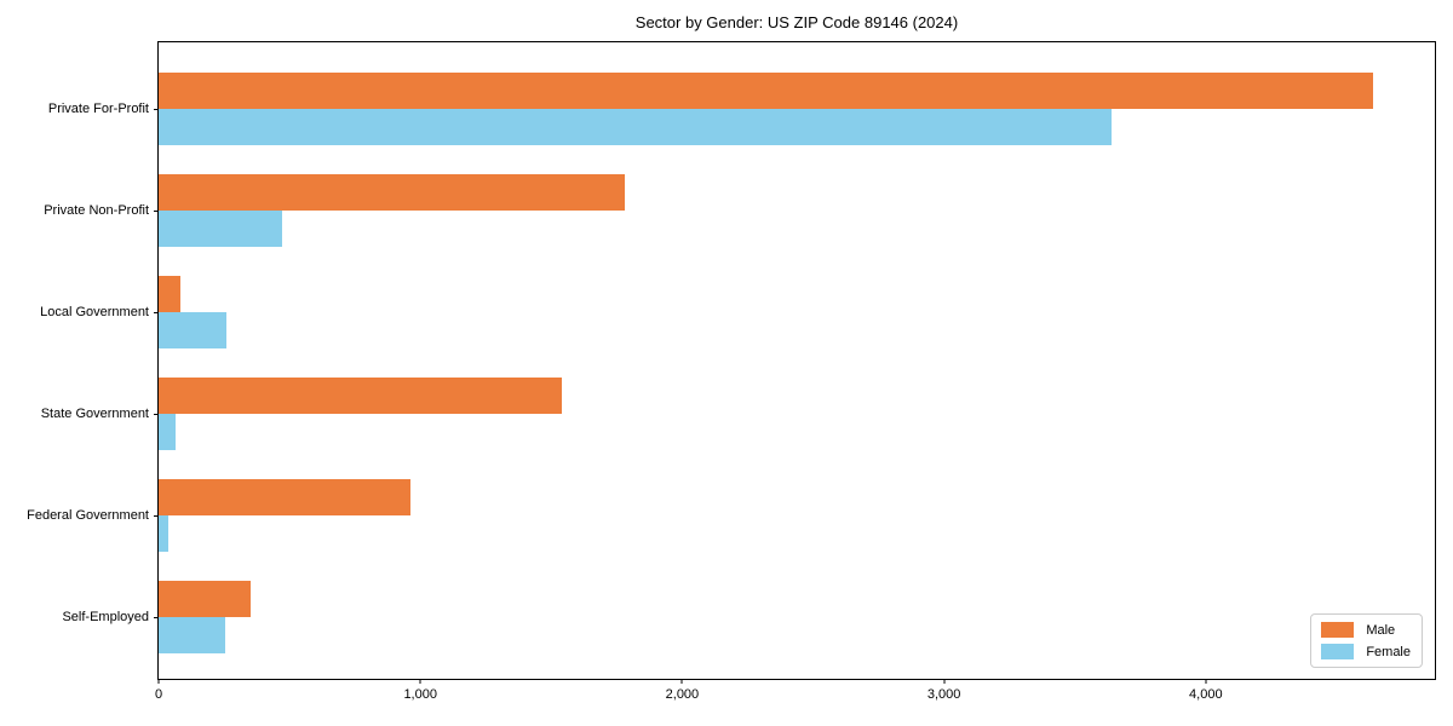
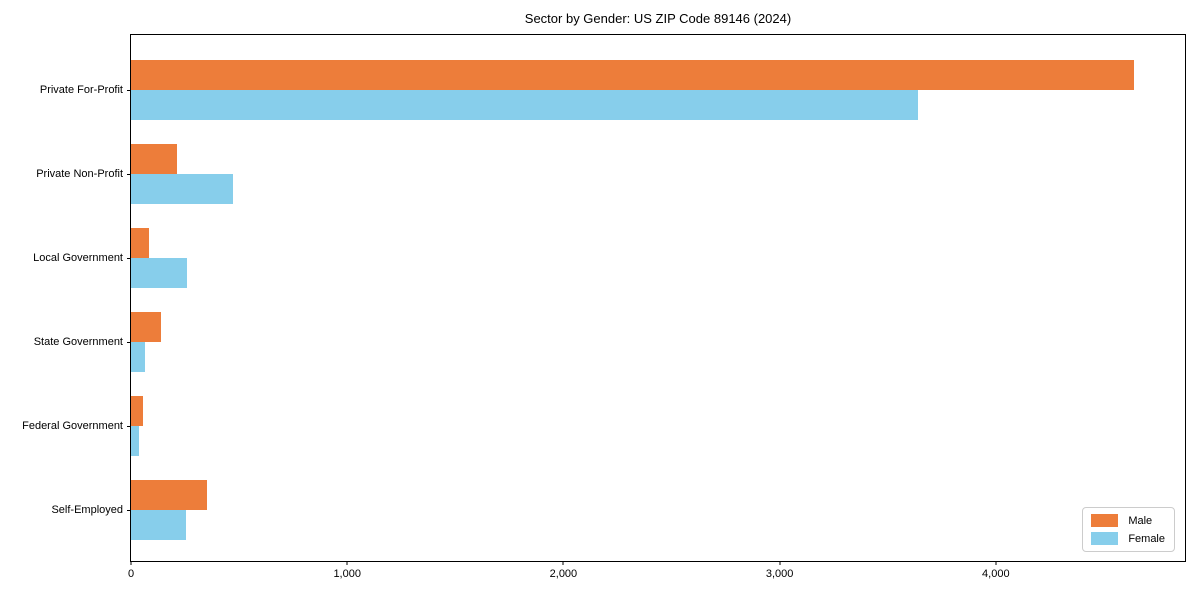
Male/Private Non-Profit: 1780 -> 220
Male/State Government: 1540 -> 140
Male/Federal Government: 960 -> 60
